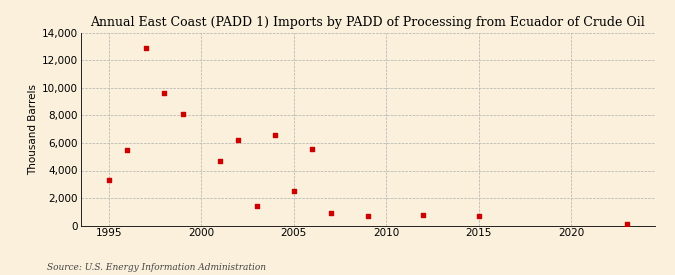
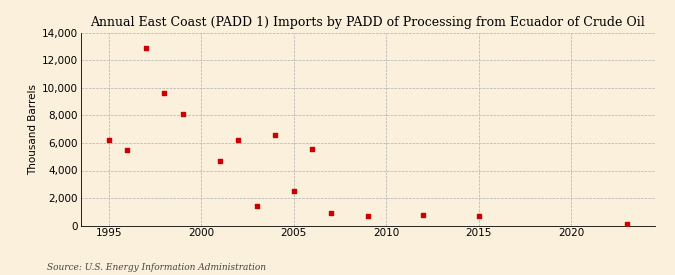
1995: 3,300 -> 6,200
